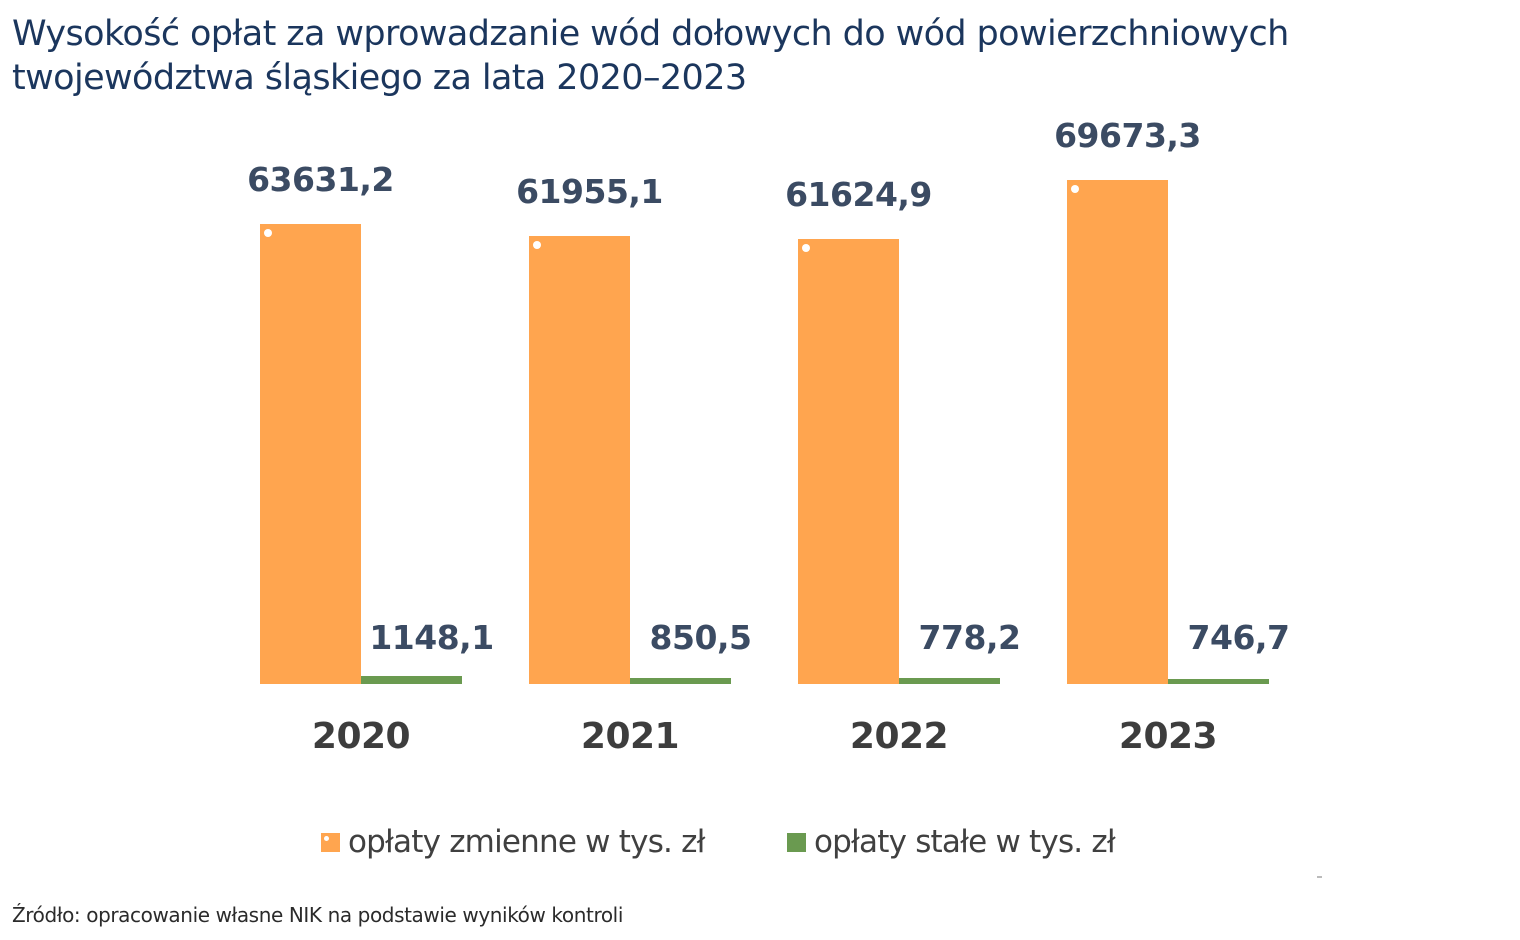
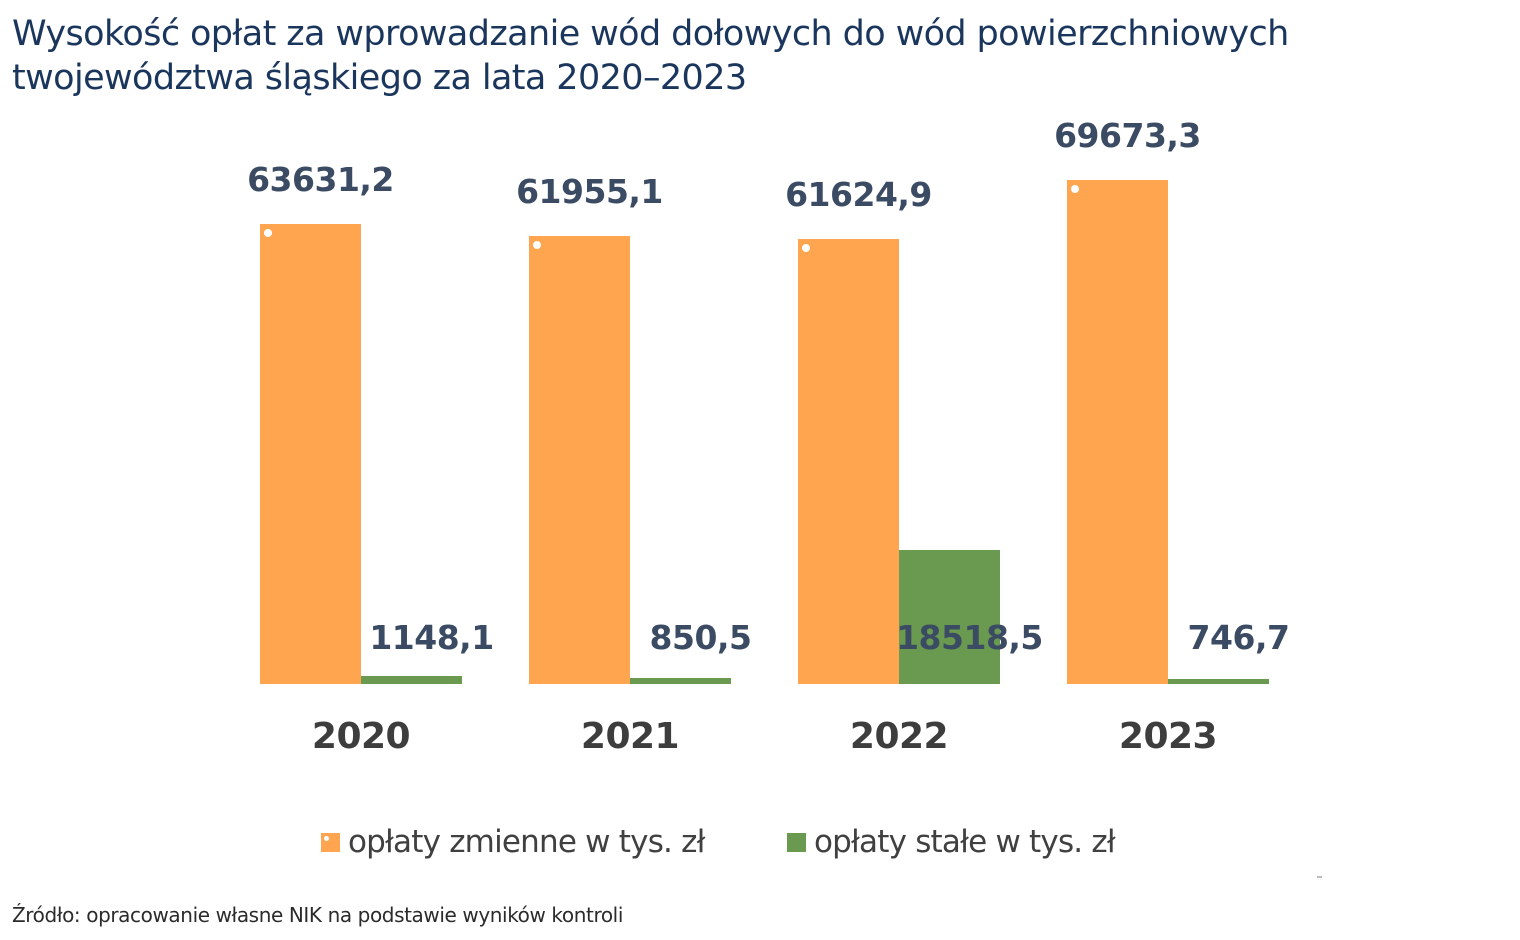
opłaty stałe w tys. zł/2022: 778,2 -> 18518,5
